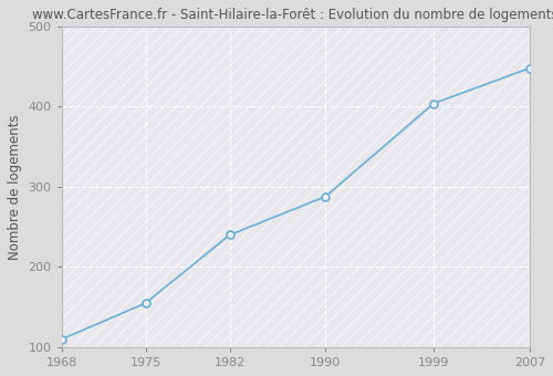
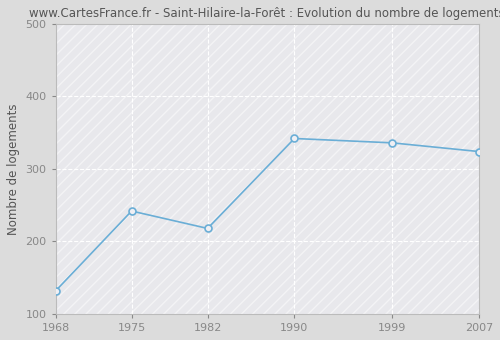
1968: 110 -> 132
1975: 155 -> 242
1982: 240 -> 218
1990: 288 -> 342
1999: 404 -> 336
2007: 448 -> 324
